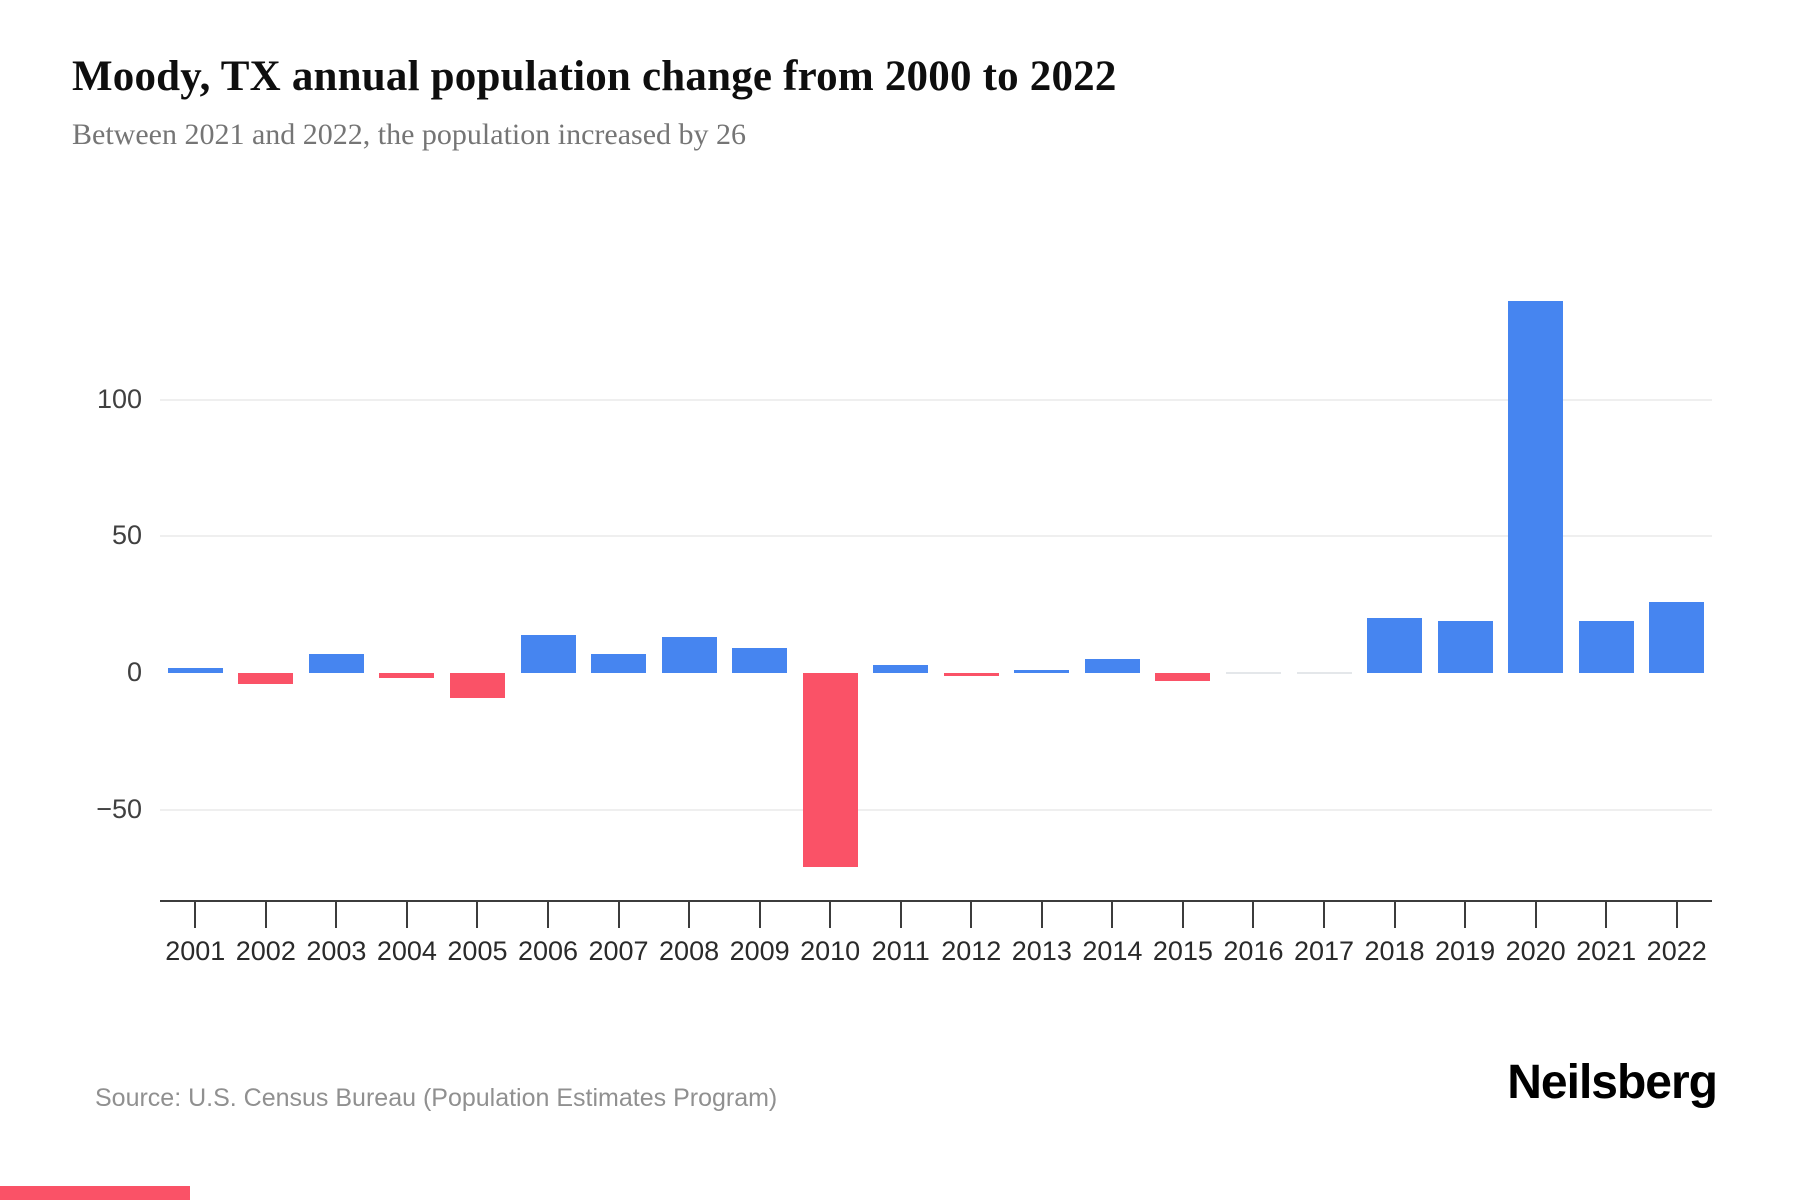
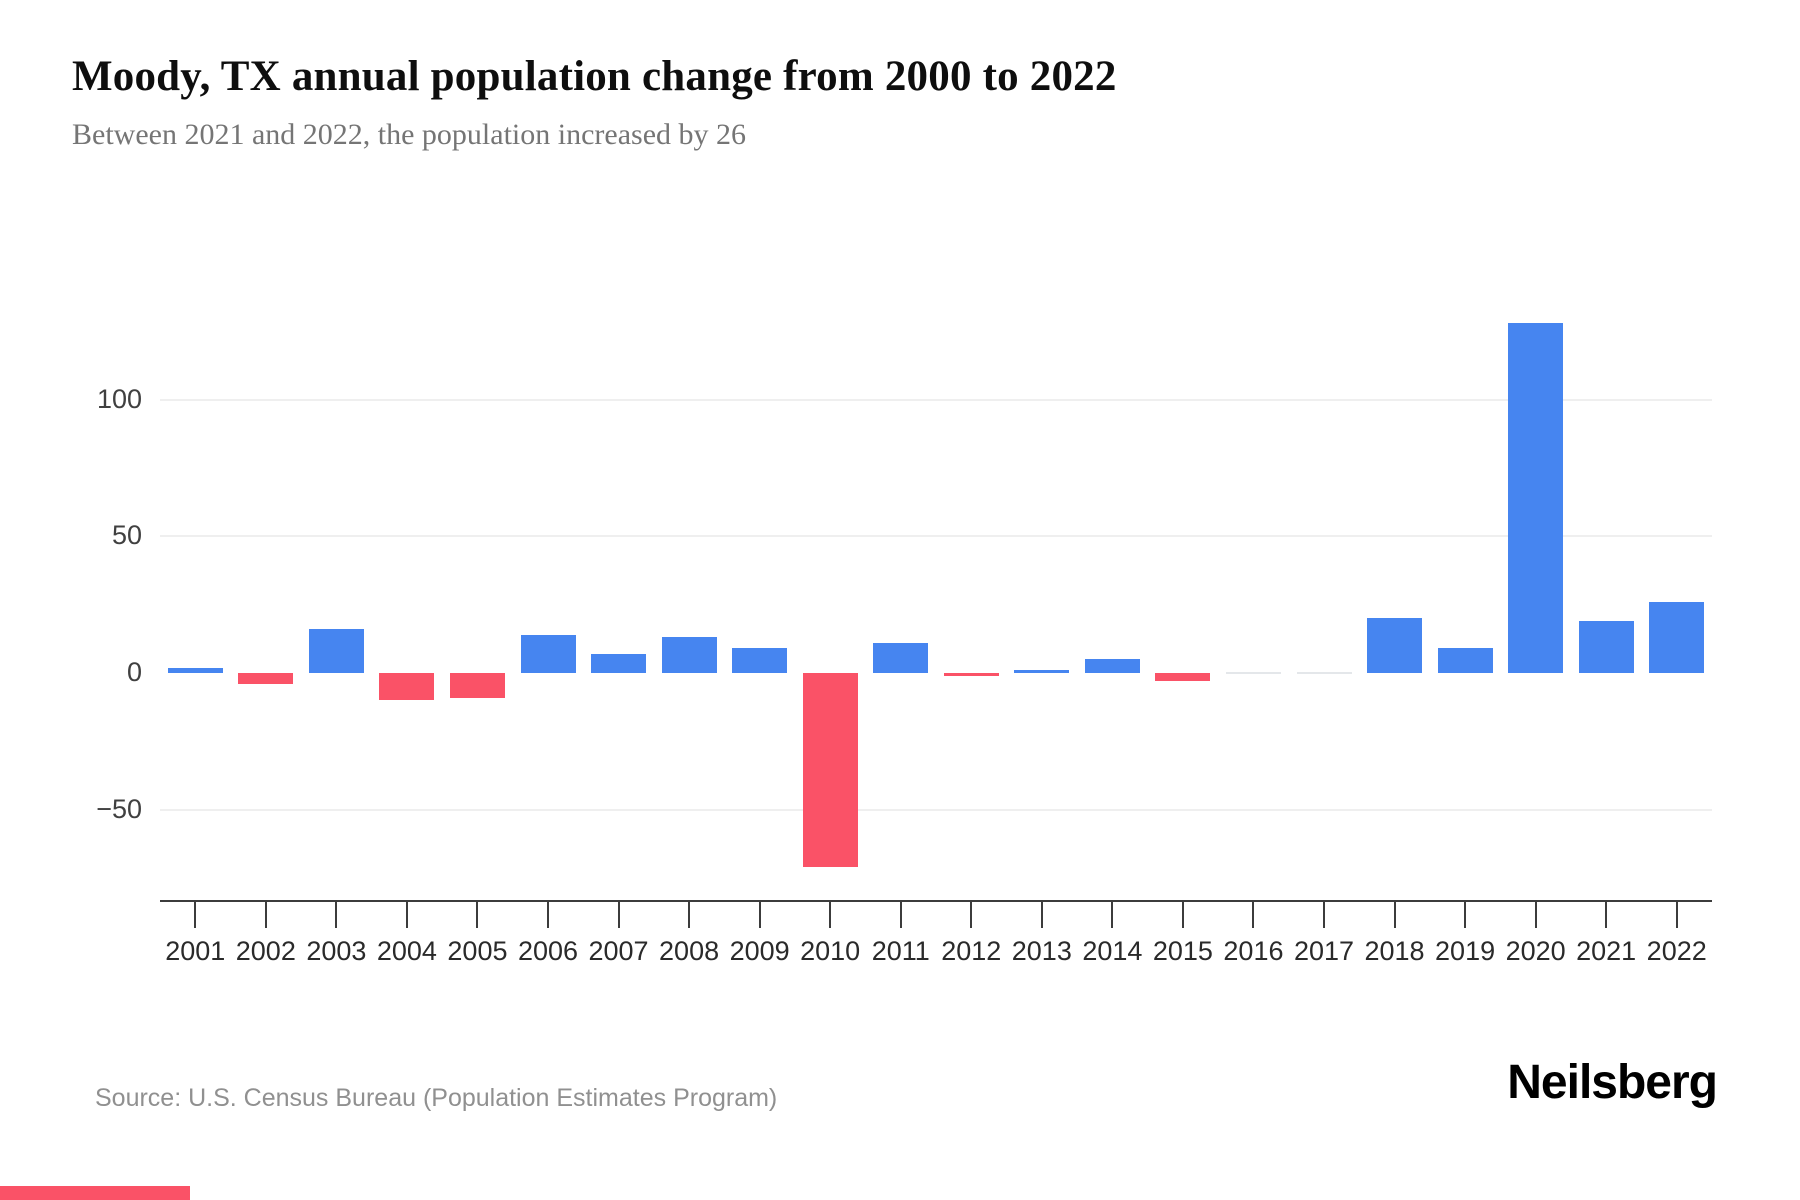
2003: 7 -> 16
2004: -2 -> -10
2011: 3 -> 11
2019: 19 -> 9
2020: 136 -> 128
